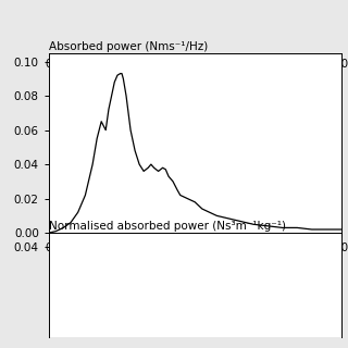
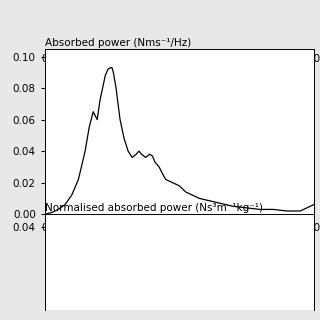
20: 0.002 -> 0.006
